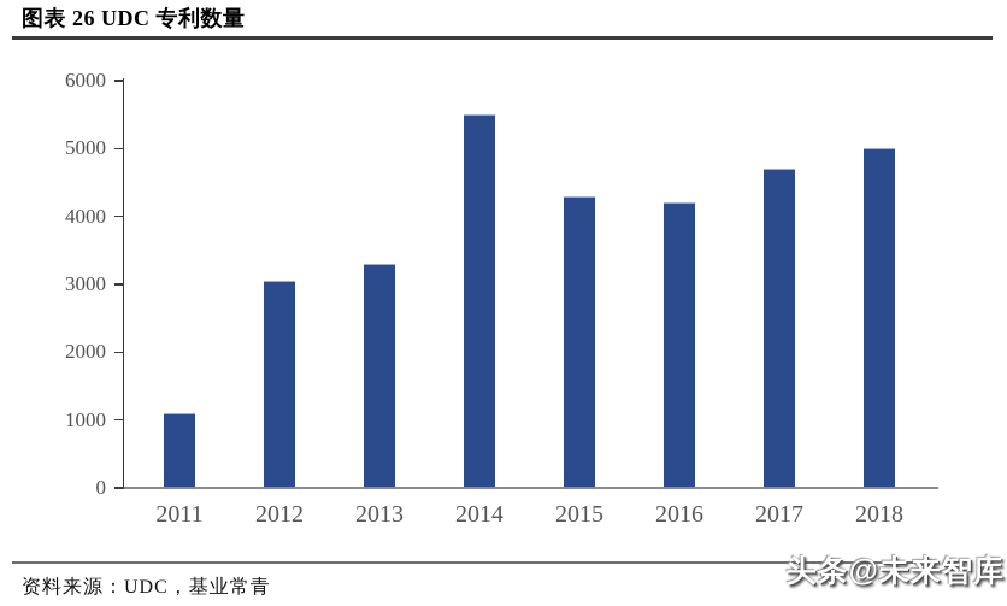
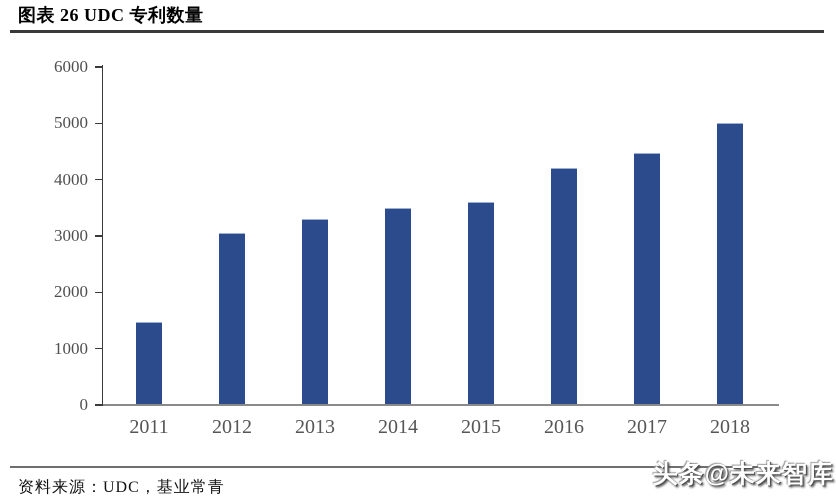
2011: 1100 -> 1500
2014: 5500 -> 3500
2015: 4300 -> 3600
2017: 4700 -> 4500
